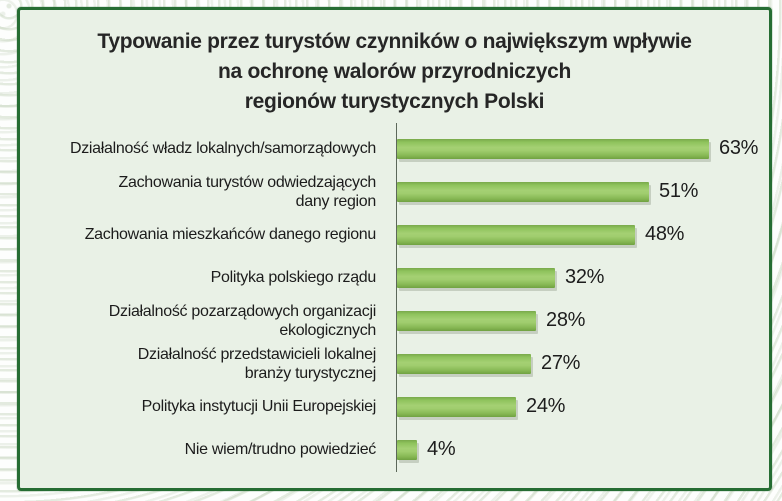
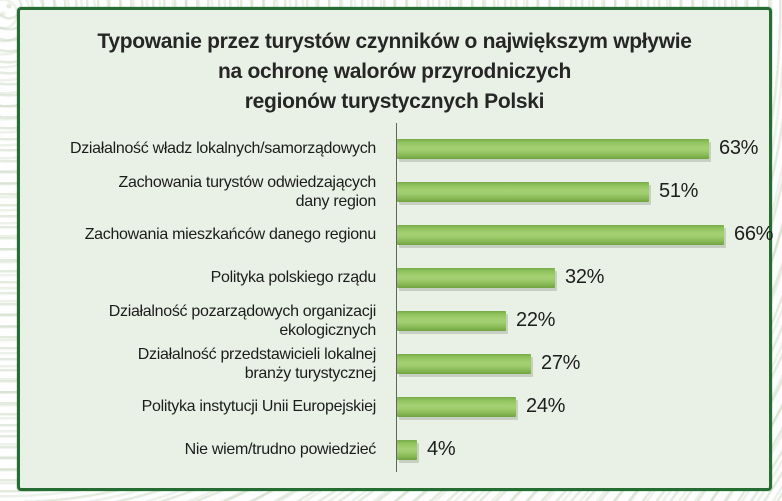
Zachowania mieszkańców danego regionu: 48% -> 66%
Działalność pozarządowych organizacji ekologicznych: 28% -> 22%
